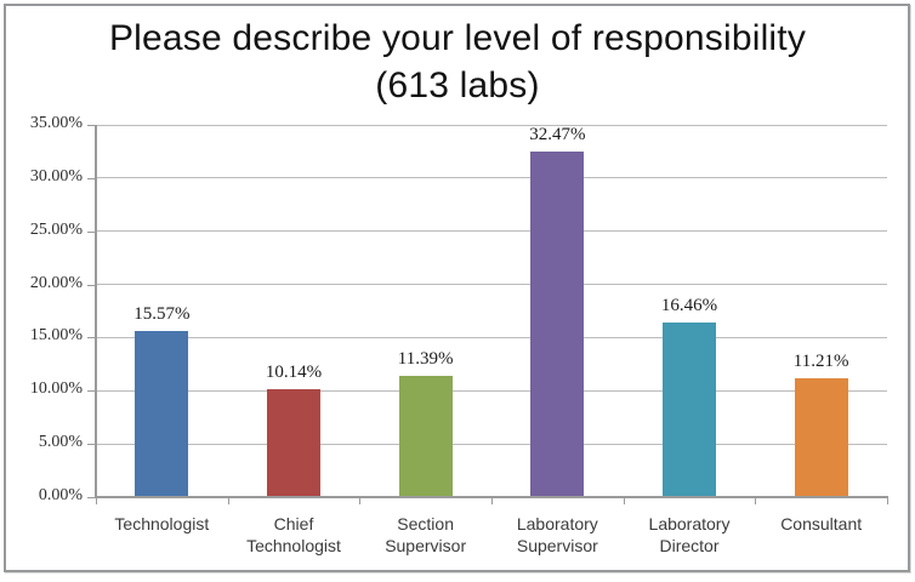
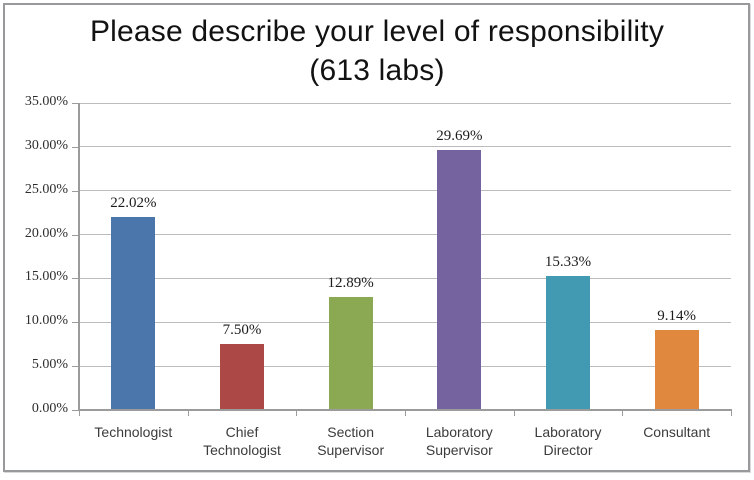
Technologist: 15.57% -> 22.02%
Chief Technologist: 10.14% -> 7.50%
Section Supervisor: 11.39% -> 12.89%
Laboratory Supervisor: 32.47% -> 29.69%
Laboratory Director: 16.46% -> 15.33%
Consultant: 11.21% -> 9.14%
